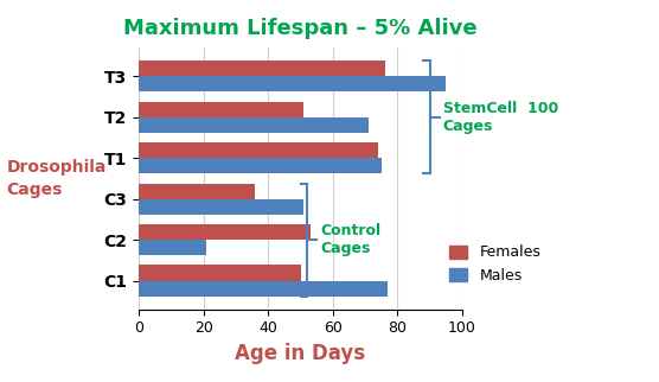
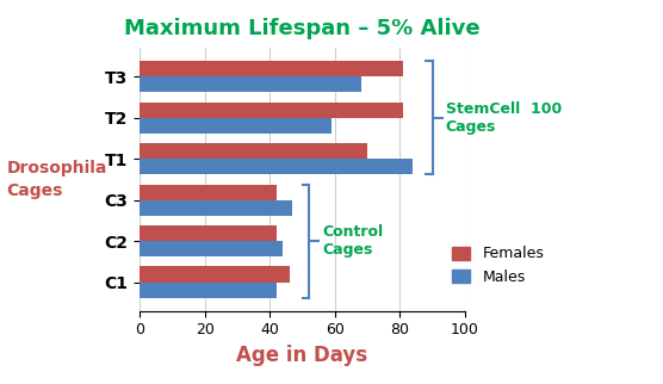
Females/T3: 76 -> 81
Males/T3: 95 -> 68
Females/T2: 51 -> 81
Males/T2: 71 -> 59
Females/T1: 74 -> 70
Males/T1: 75 -> 84
Females/C3: 36 -> 42
Males/C3: 51 -> 47
Females/C2: 53 -> 42
Males/C2: 21 -> 44
Females/C1: 50 -> 46
Males/C1: 77 -> 42
